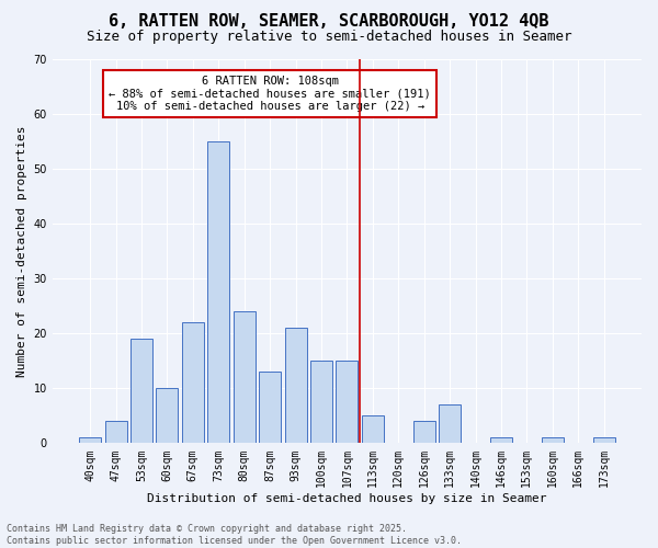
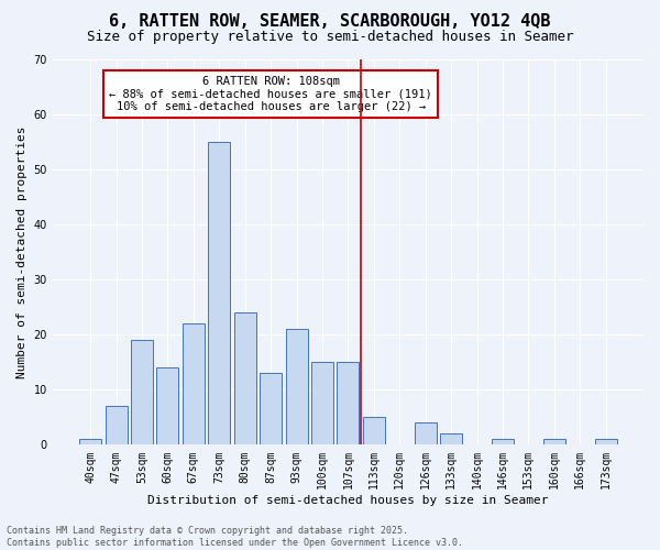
47sqm: 4 -> 7
60sqm: 10 -> 14
133sqm: 7 -> 2
